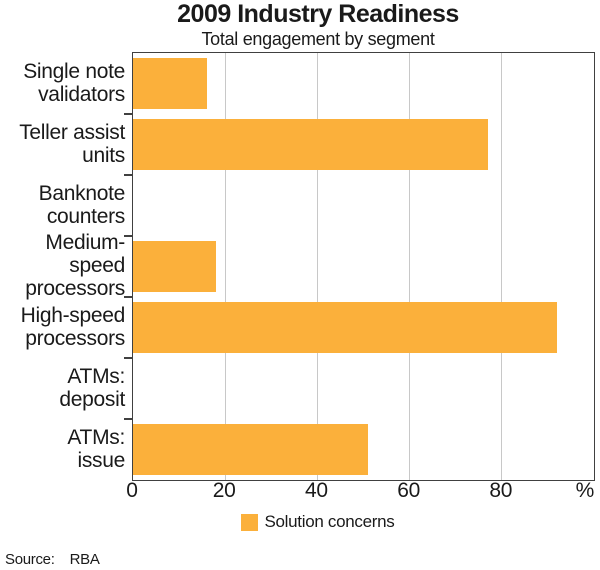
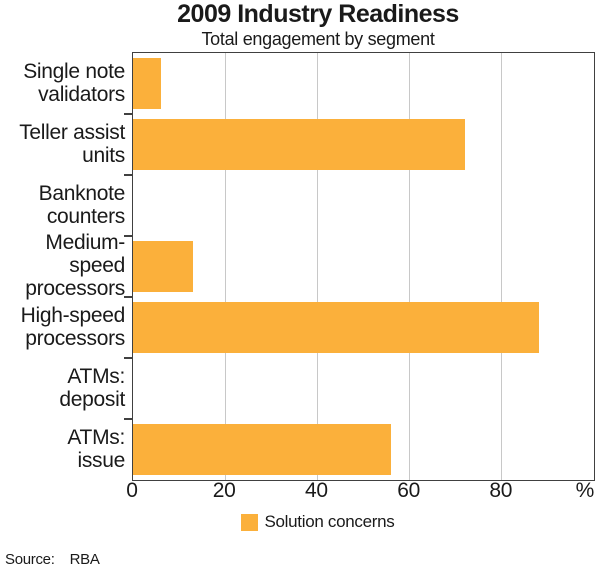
Single note validators: 16 -> 6
Teller assist units: 77 -> 72
Medium-speed processors: 18 -> 13
High-speed processors: 92 -> 88
ATMs: issue: 51 -> 56
